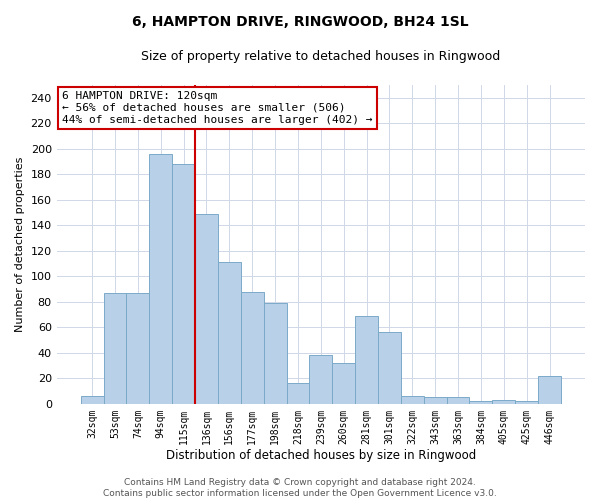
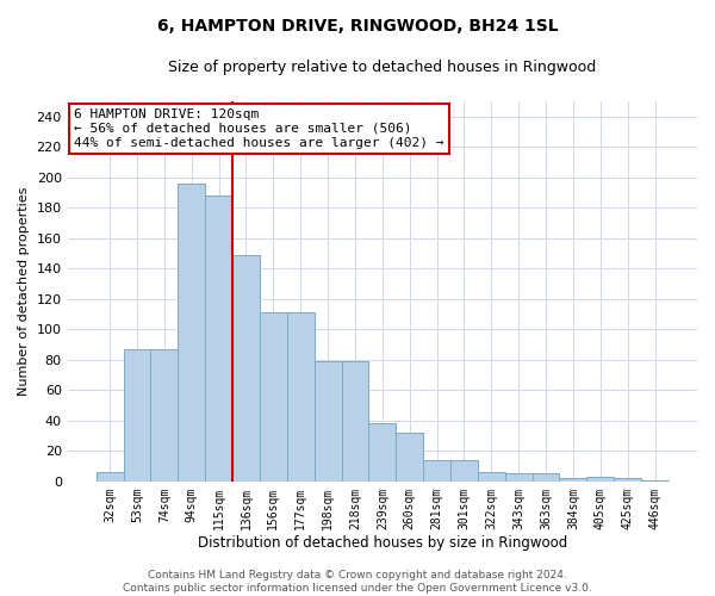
177sqm: 88 -> 111
218sqm: 16 -> 79
281sqm: 69 -> 14
301sqm: 56 -> 14
446sqm: 22 -> 1
